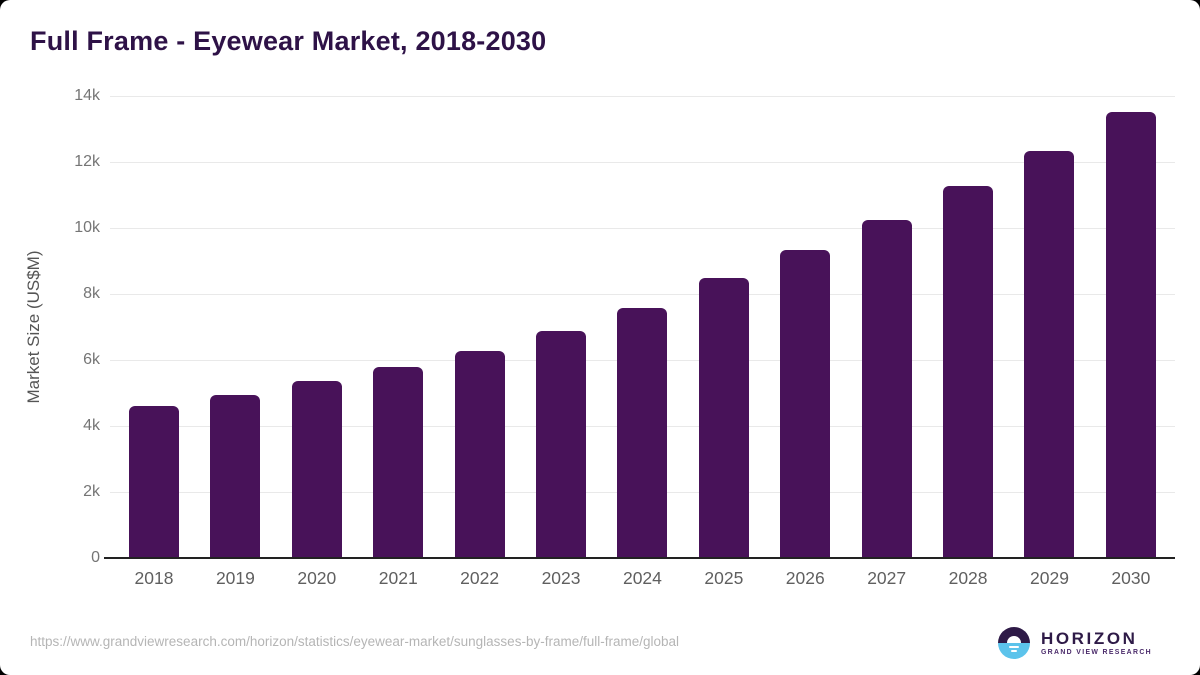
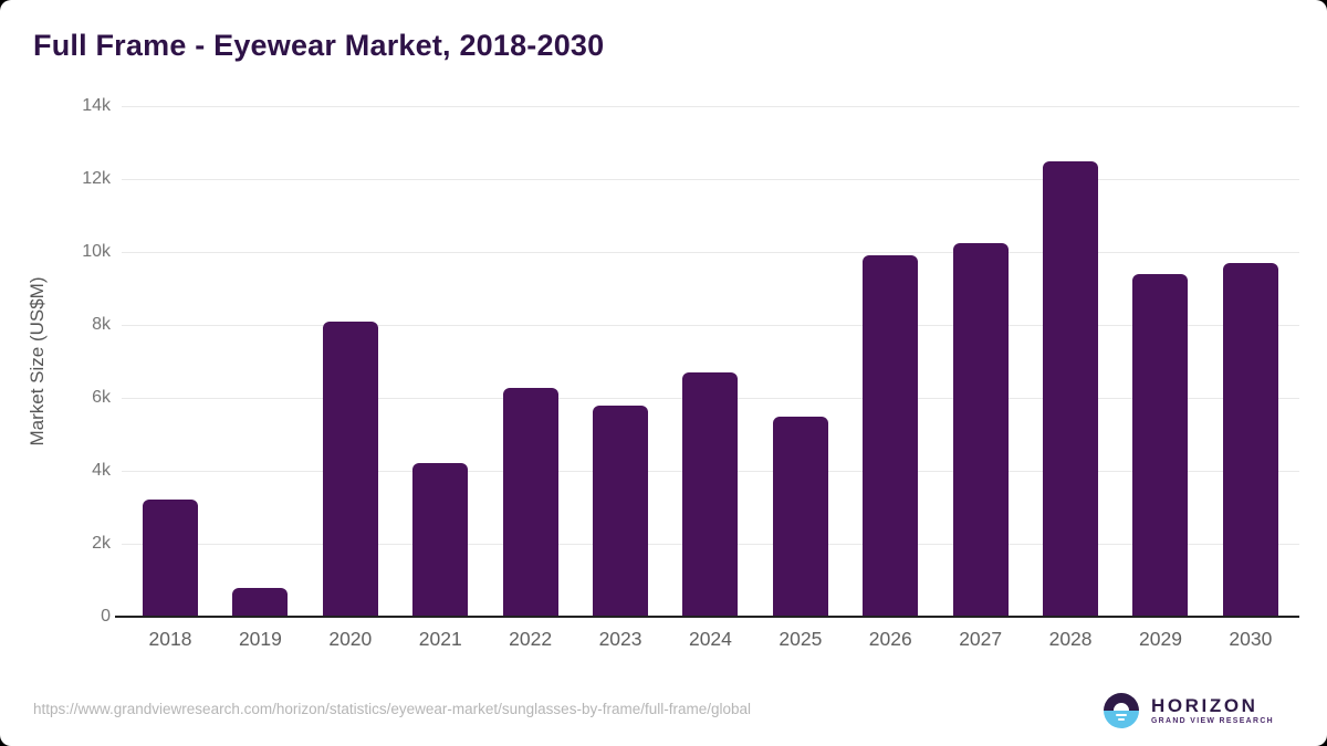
2018: 4.6k -> 3.2k
2019: 5.0k -> 0.8k
2020: 5.4k -> 8.1k
2021: 5.8k -> 4.2k
2023: 6.9k -> 5.8k
2024: 7.6k -> 6.7k
2025: 8.5k -> 5.5k
2026: 9.3k -> 9.9k
2028: 11.3k -> 12.5k
2029: 12.3k -> 9.4k
2030: 13.5k -> 9.7k
